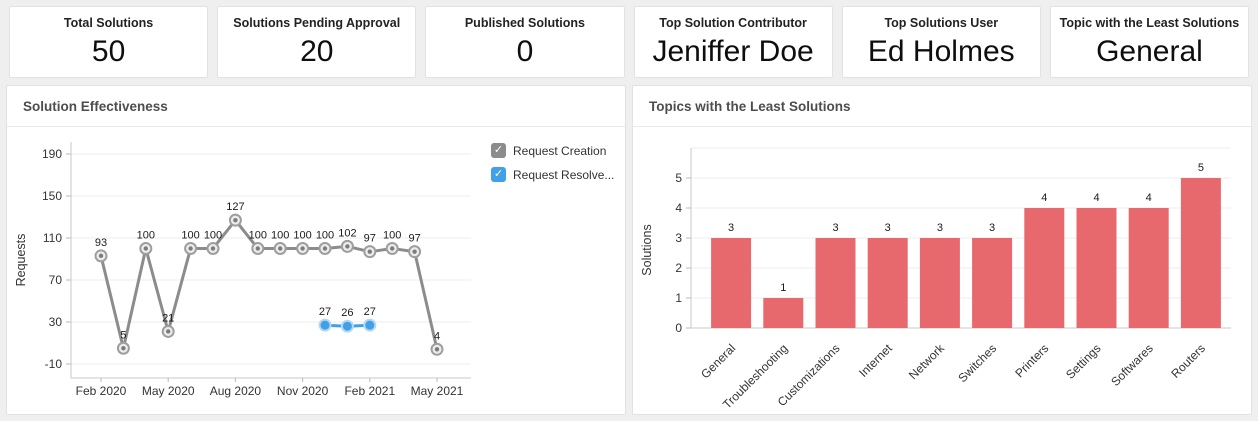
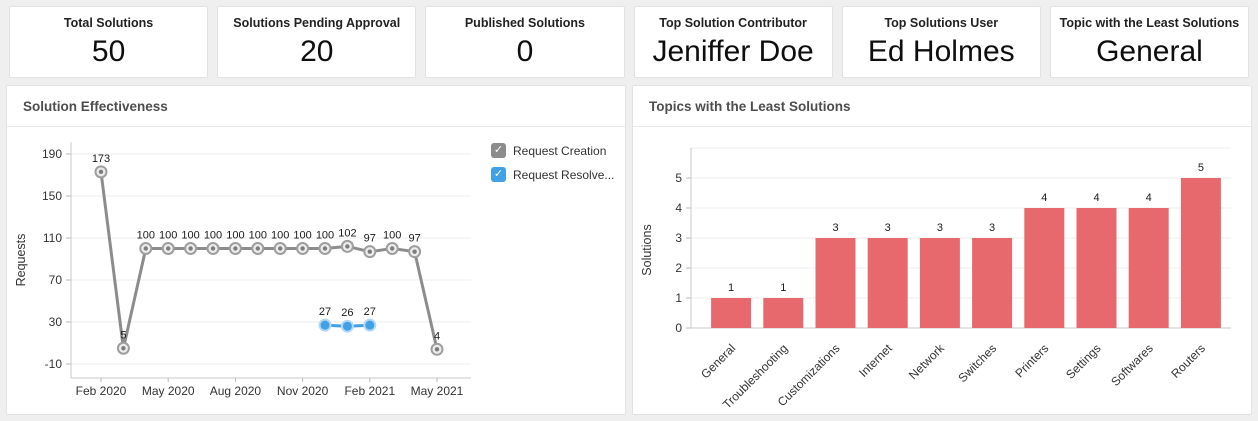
Solution Effectiveness/Request Creation/Feb 2020: 93 -> 173
Solution Effectiveness/Request Creation/May 2020: 21 -> 100
Solution Effectiveness/Request Creation/Aug 2020: 127 -> 100
Topics with the Least Solutions/General: 3 -> 1
